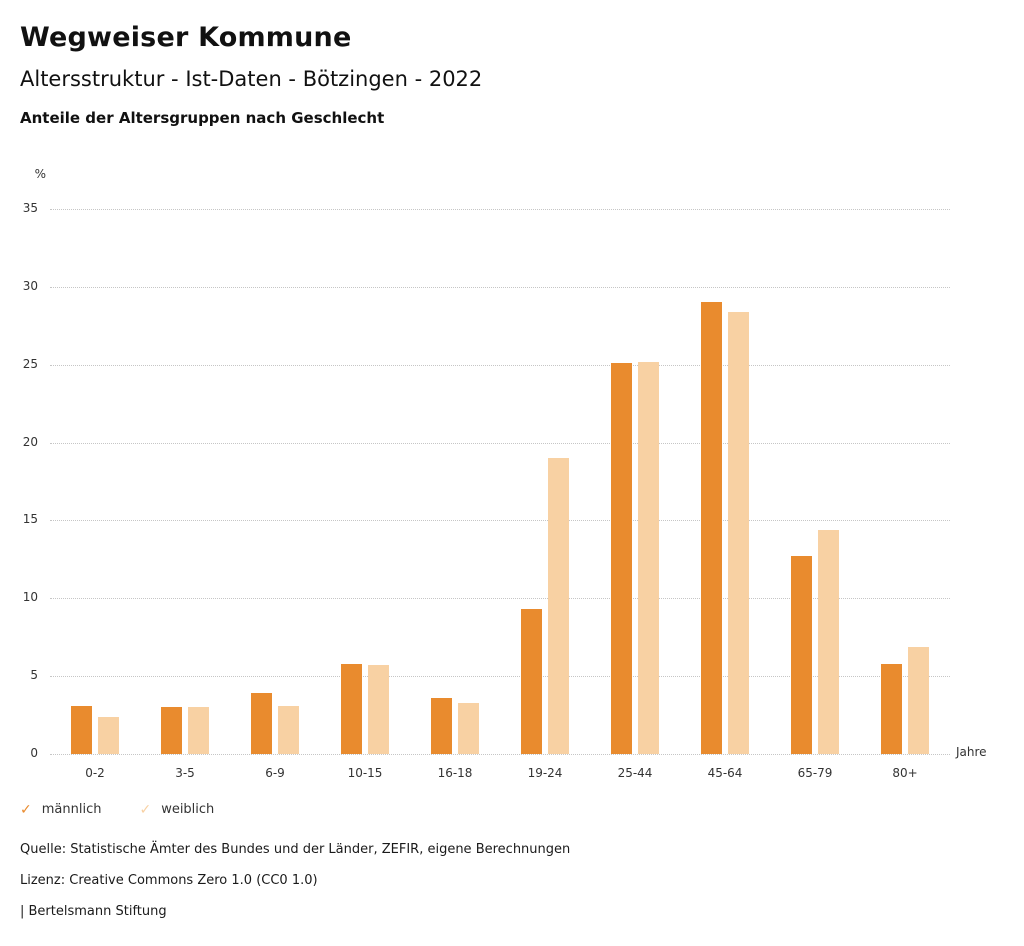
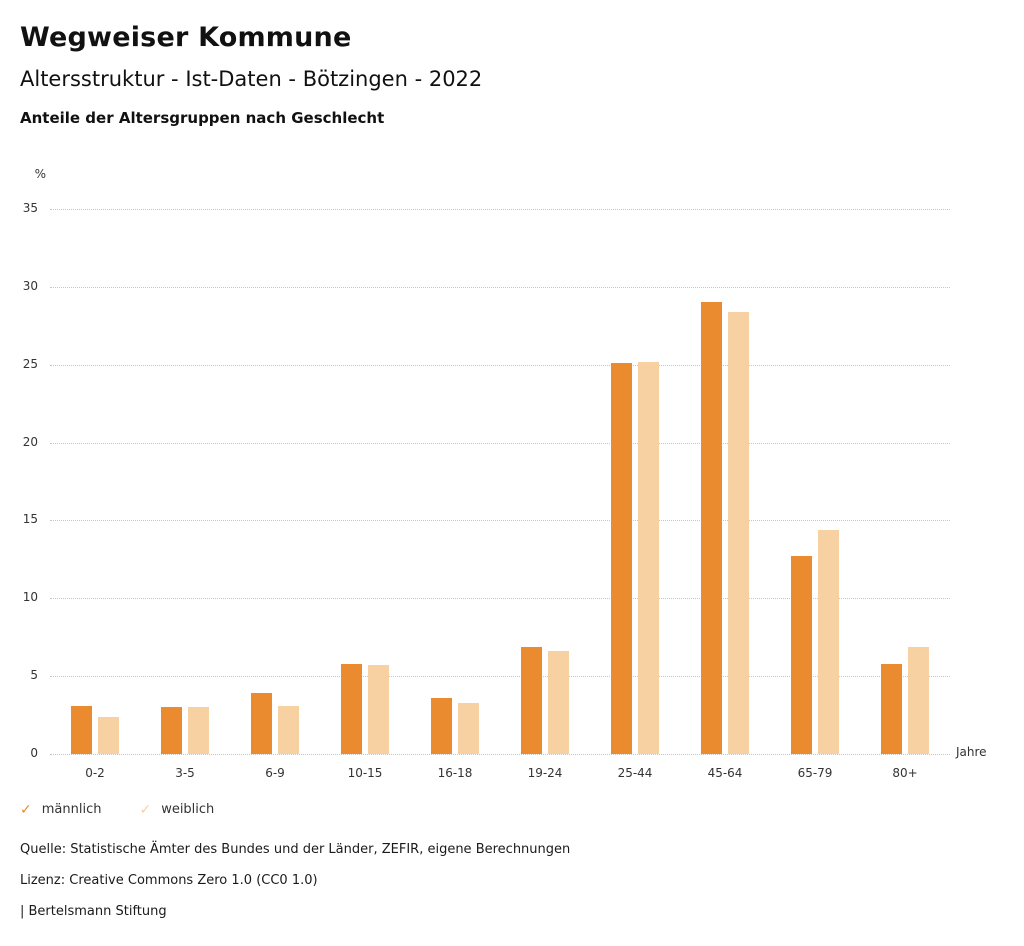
männlich/19-24: 9.3 -> 6.9
weiblich/19-24: 19.0 -> 6.6
